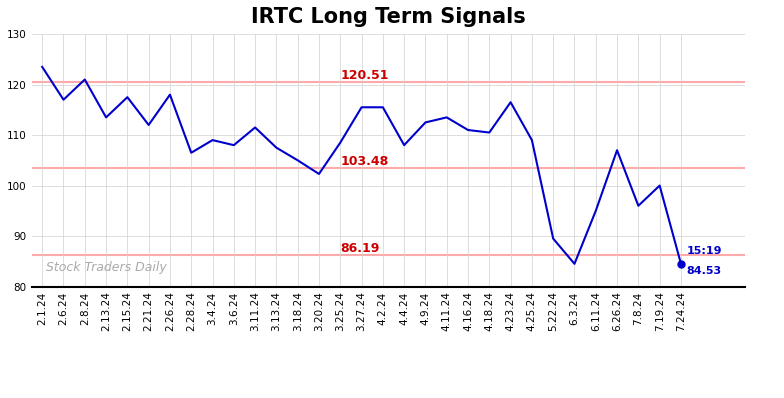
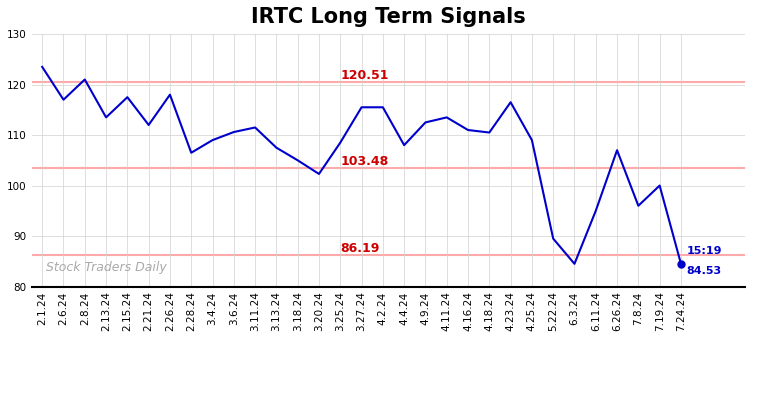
3.6.24: 108.0 -> 110.6
